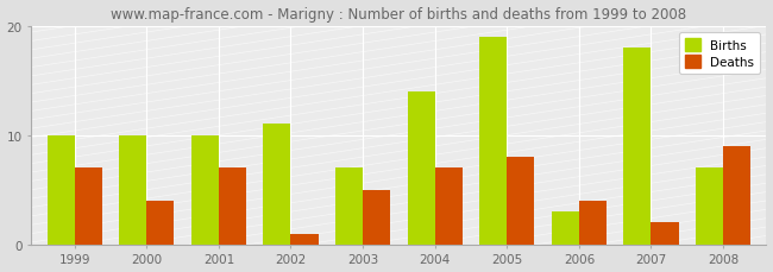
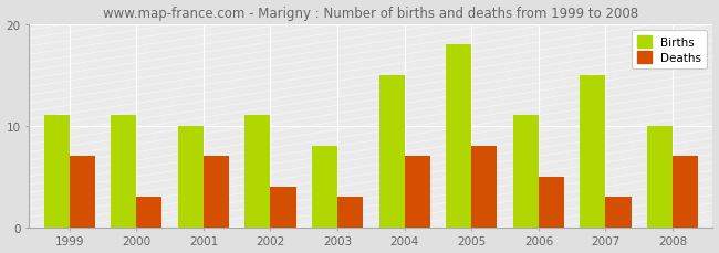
Births/1999: 10 -> 11
Births/2000: 10 -> 11
Deaths/2000: 4 -> 3
Deaths/2002: 1 -> 4
Births/2003: 7 -> 8
Deaths/2003: 5 -> 3
Births/2004: 14 -> 15
Births/2005: 19 -> 18
Births/2006: 3 -> 11
Deaths/2006: 4 -> 5
Births/2007: 18 -> 15
Deaths/2007: 2 -> 3
Births/2008: 7 -> 10
Deaths/2008: 9 -> 7
